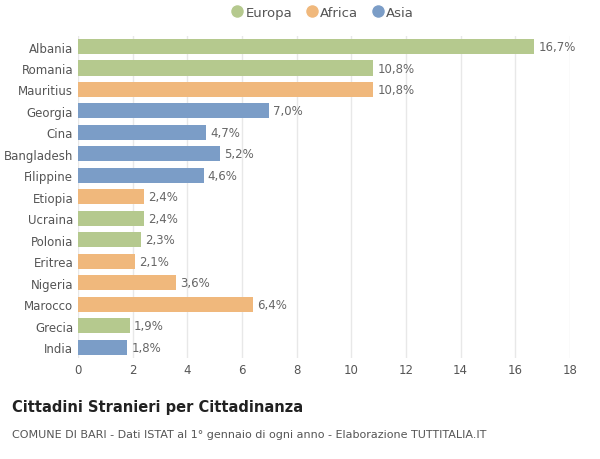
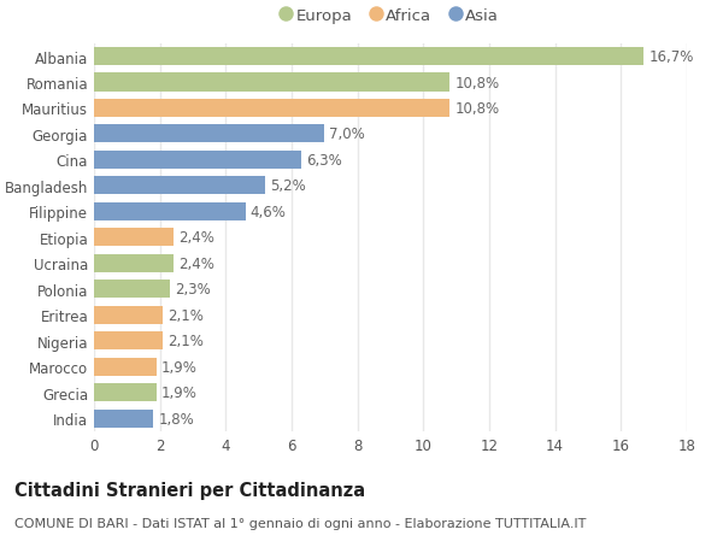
Cina: 4,7% -> 6,3%
Nigeria: 3,6% -> 2,1%
Marocco: 6,4% -> 1,9%
